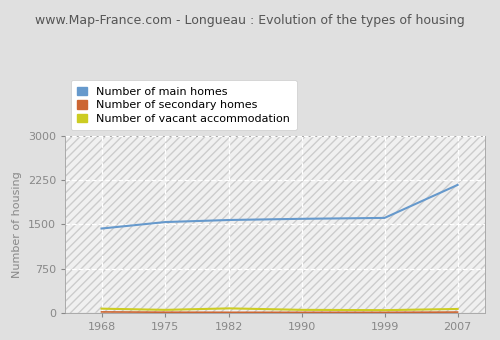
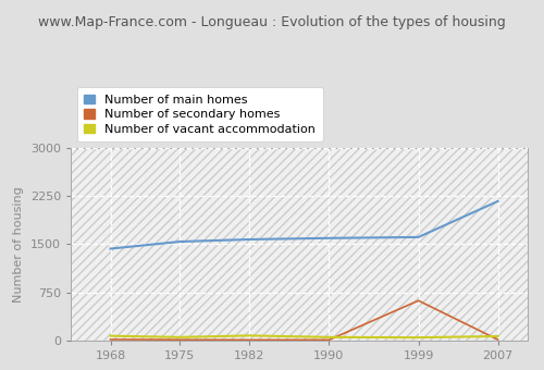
Number of secondary homes/1999: 10 -> 620
